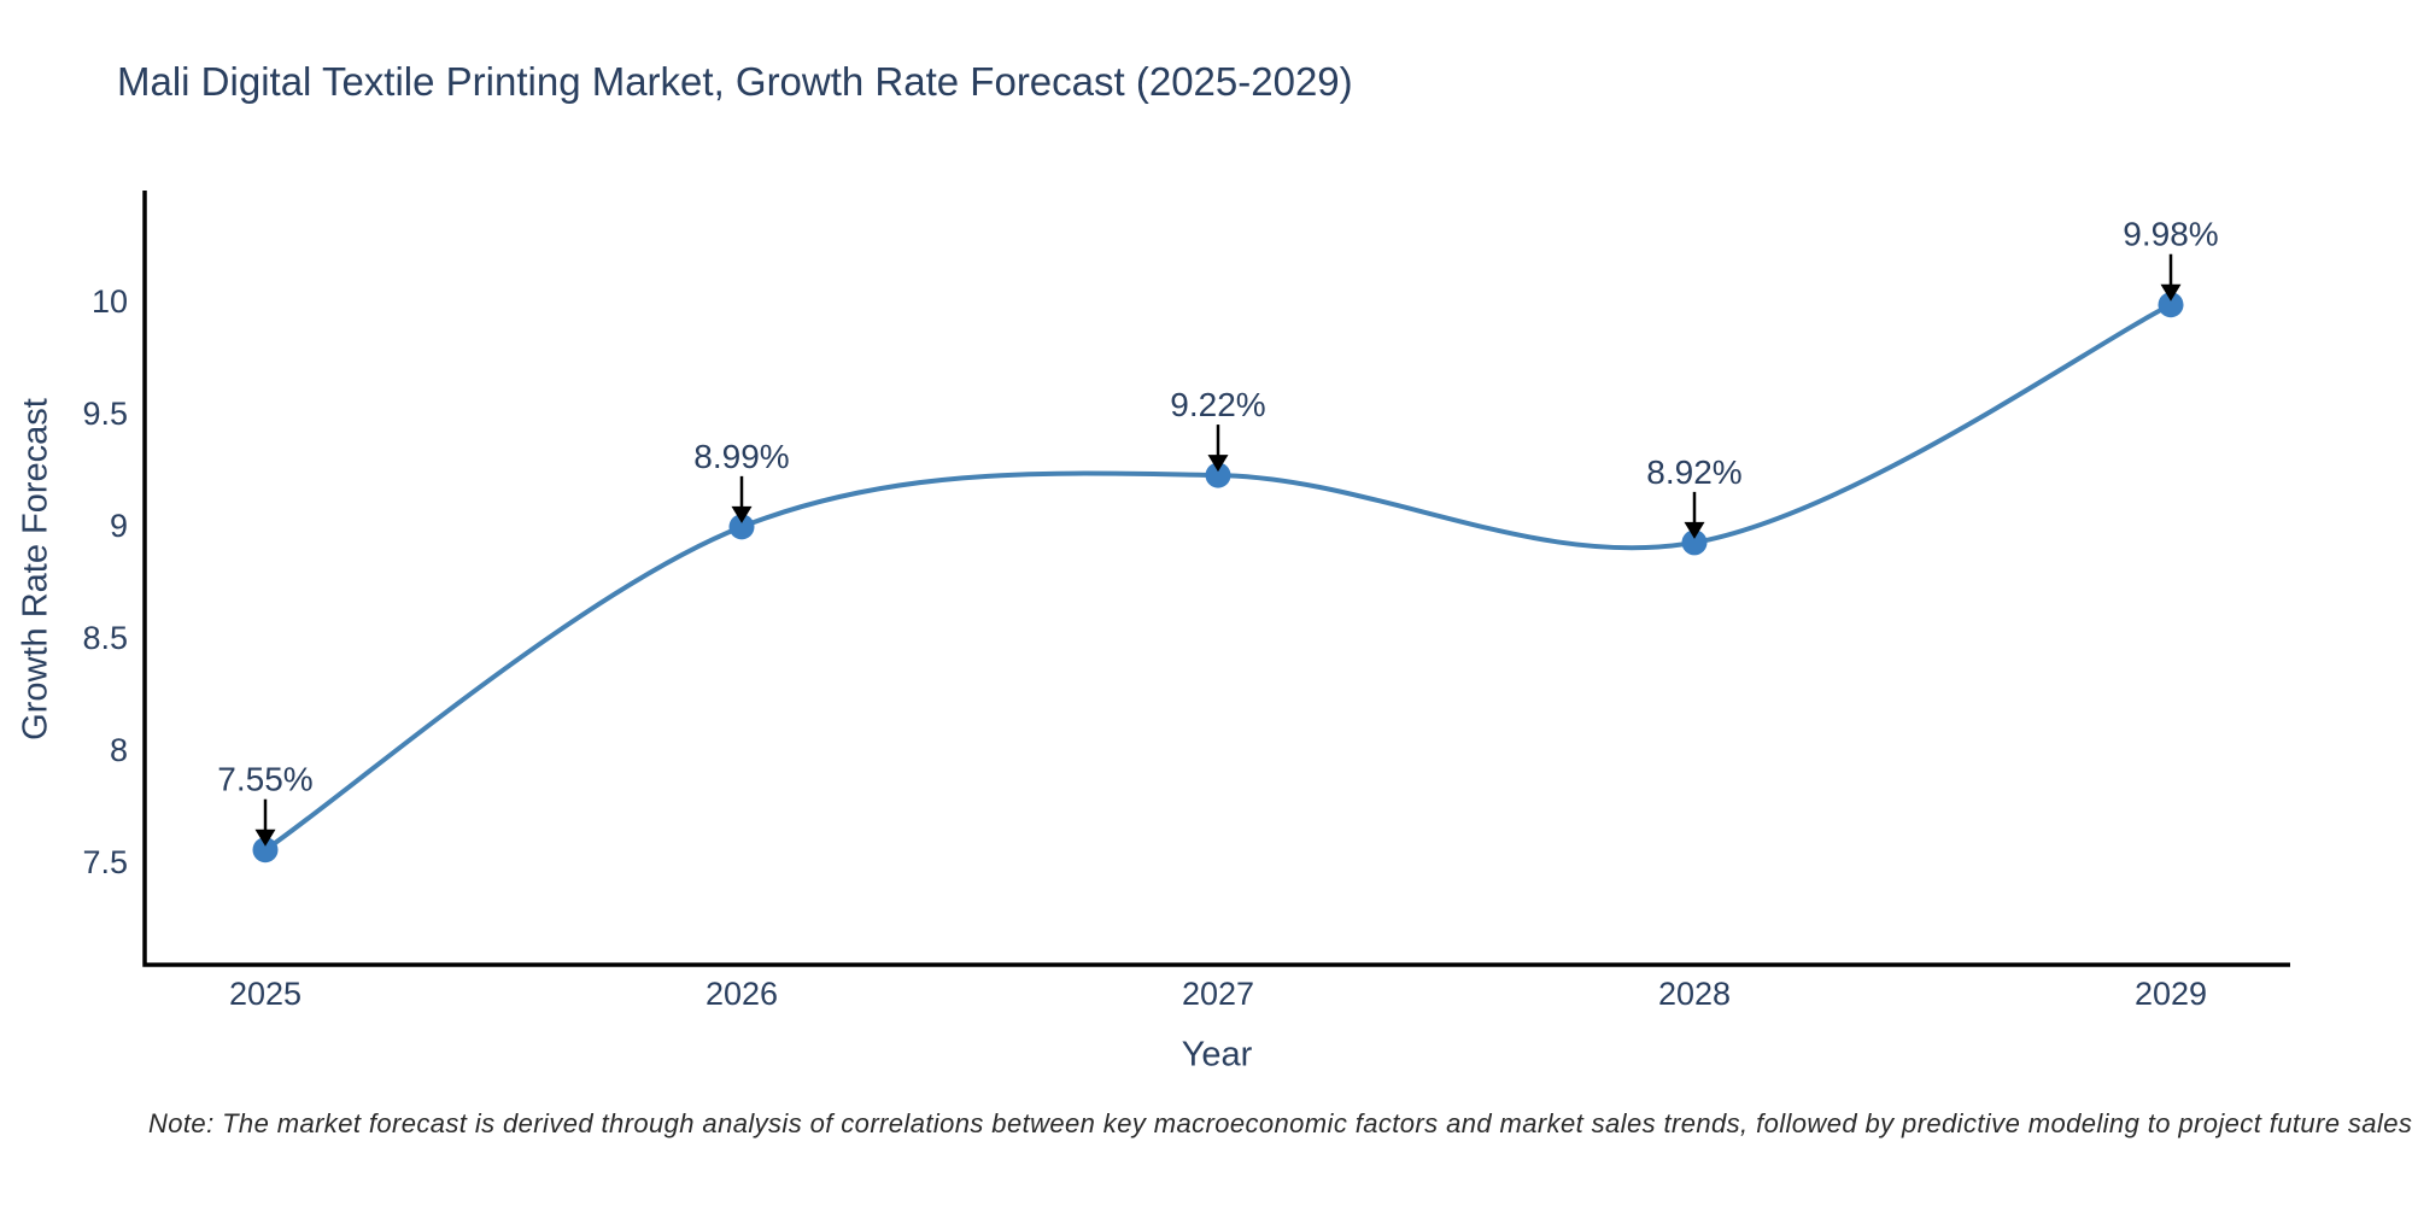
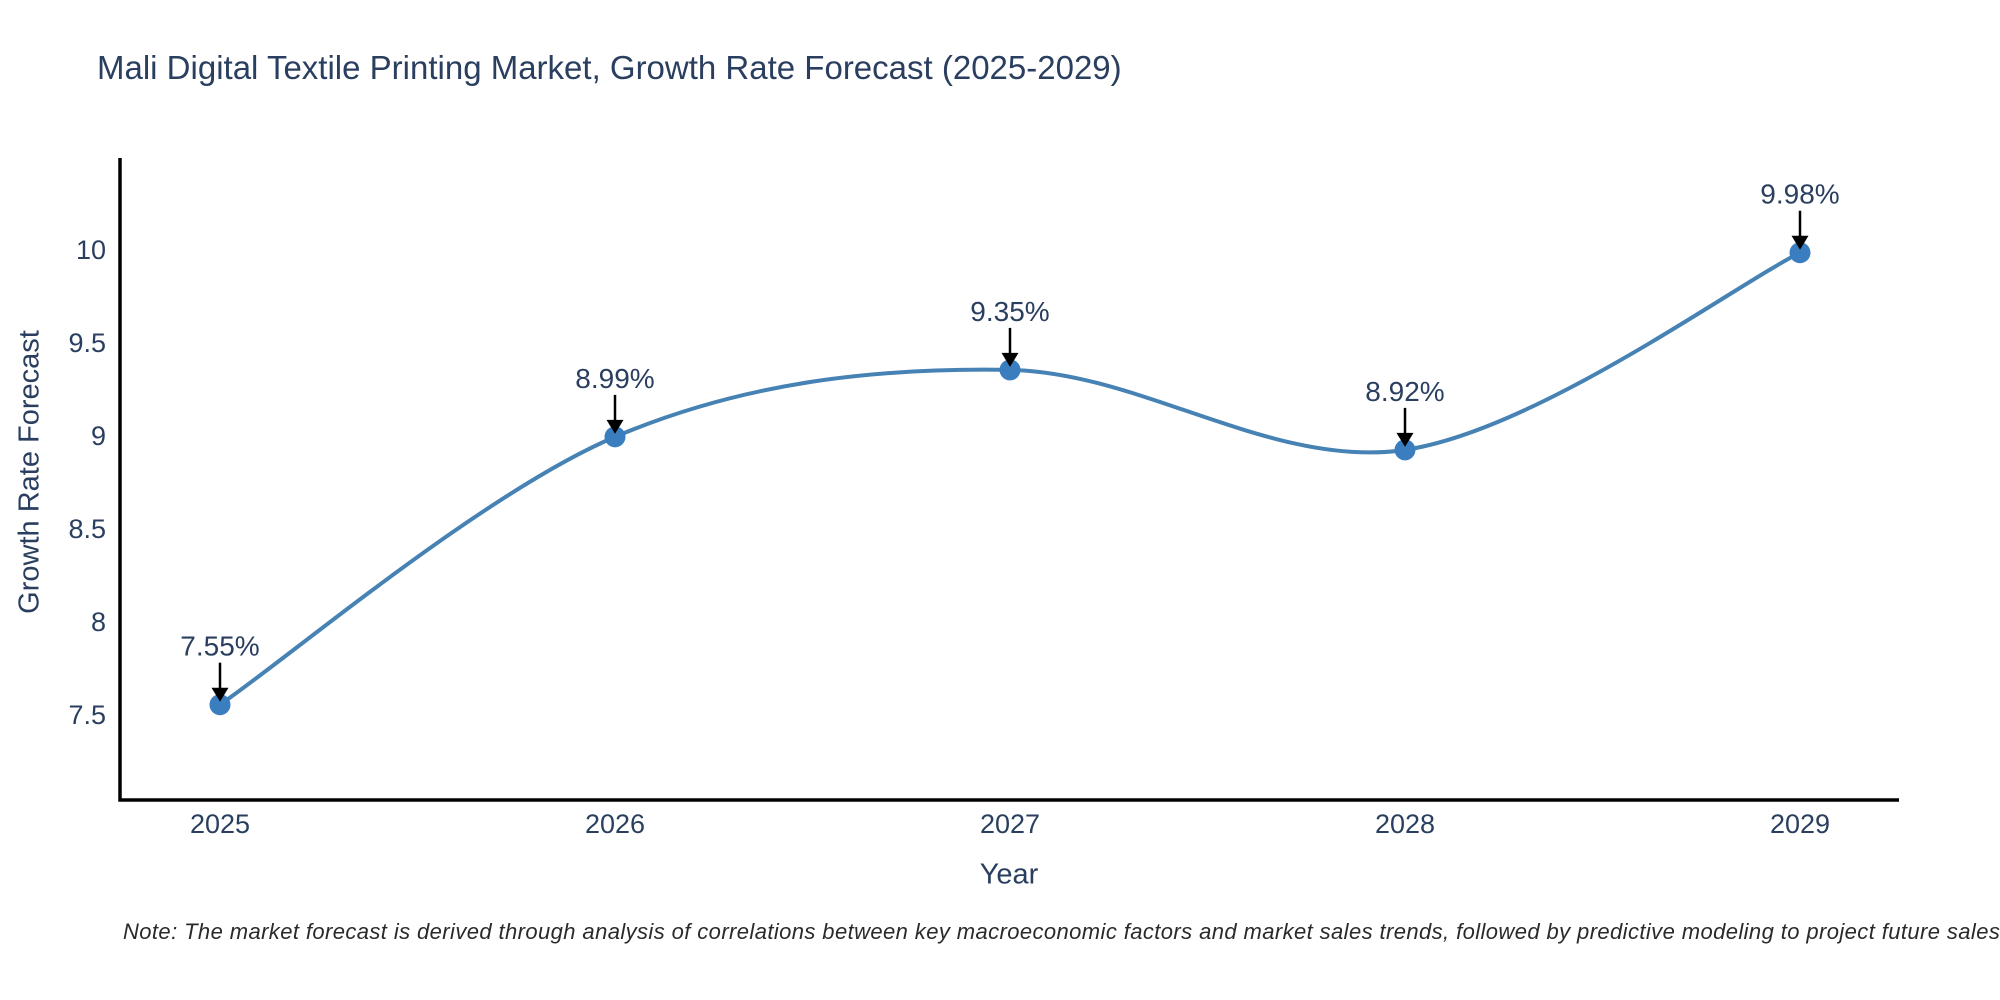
2027: 9.22% -> 9.35%
